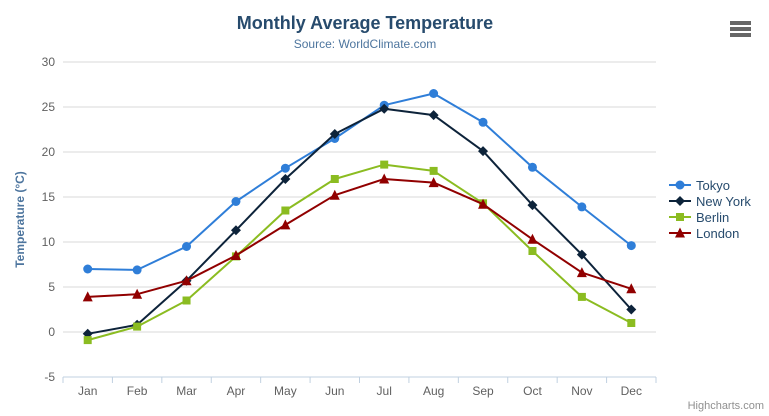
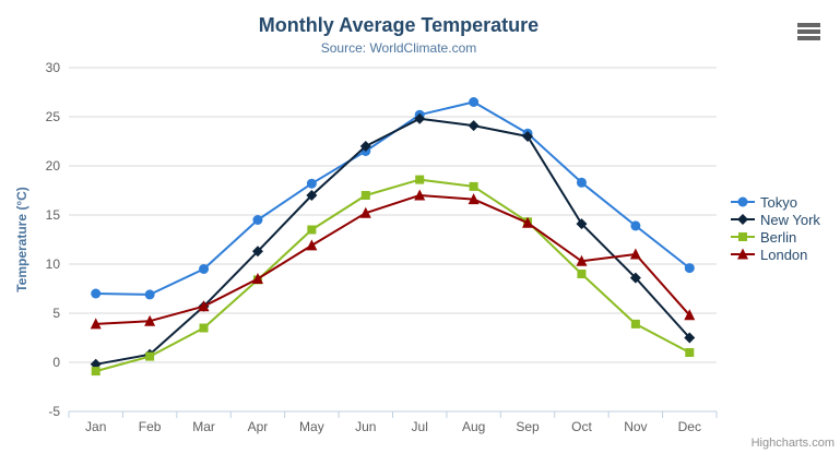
New York/Sep: 20 -> 23
London/Nov: 7 -> 11
